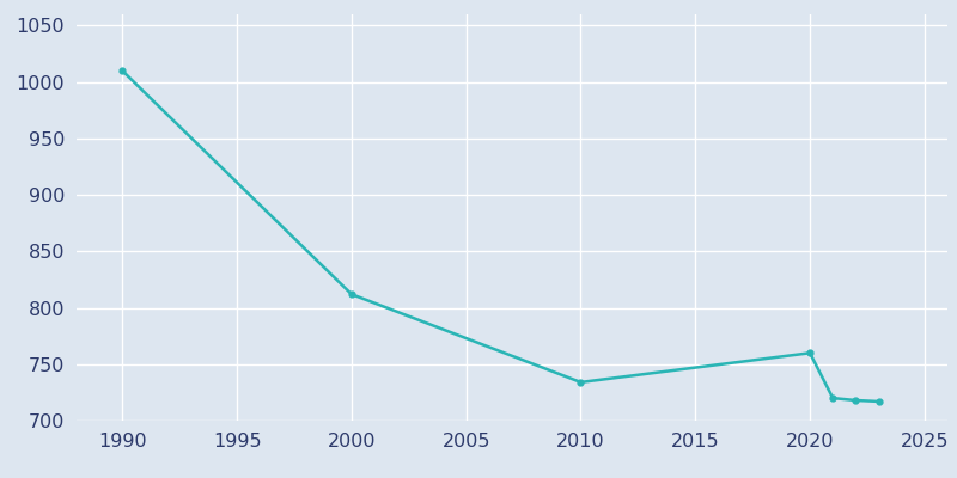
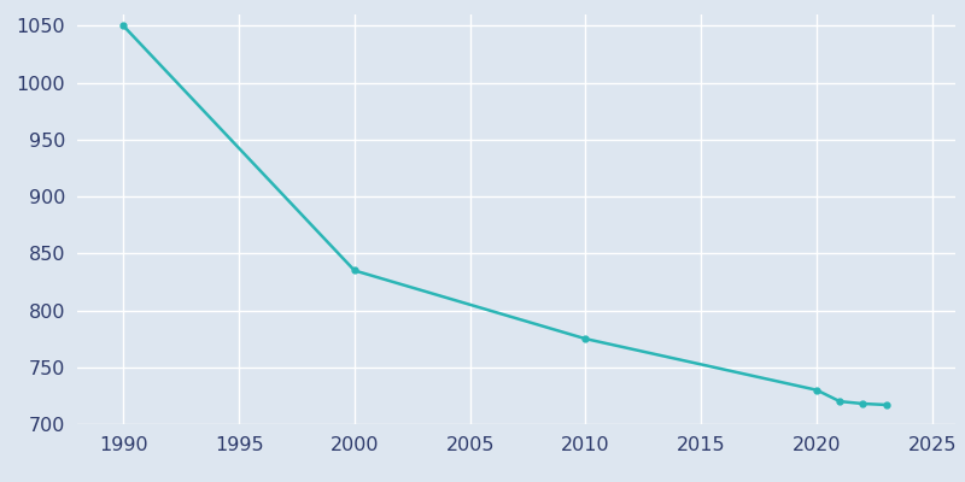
1990: 1010 -> 1050
2000: 812 -> 835
2010: 734 -> 775
2020: 760 -> 730
